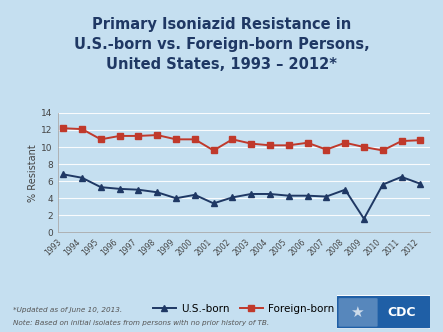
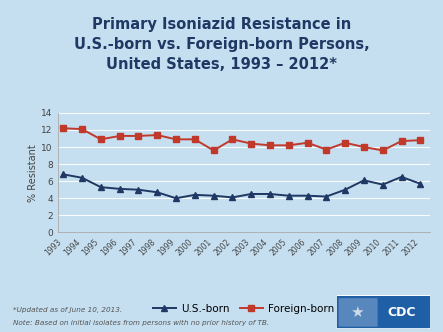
U.S.-born/2001: 3.4 -> 4.3
U.S.-born/2009: 1.6 -> 6.1
